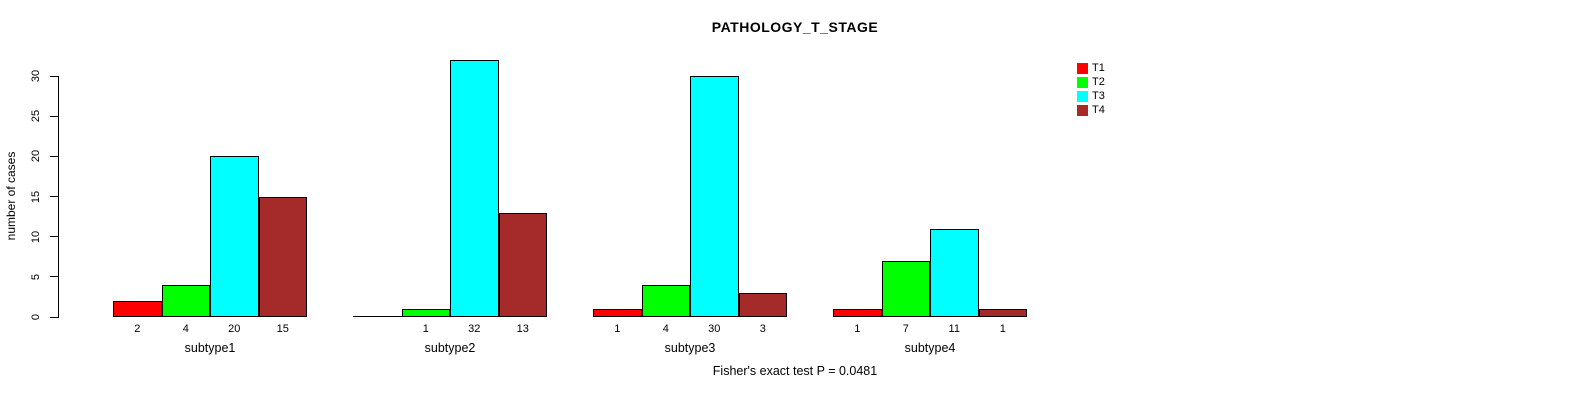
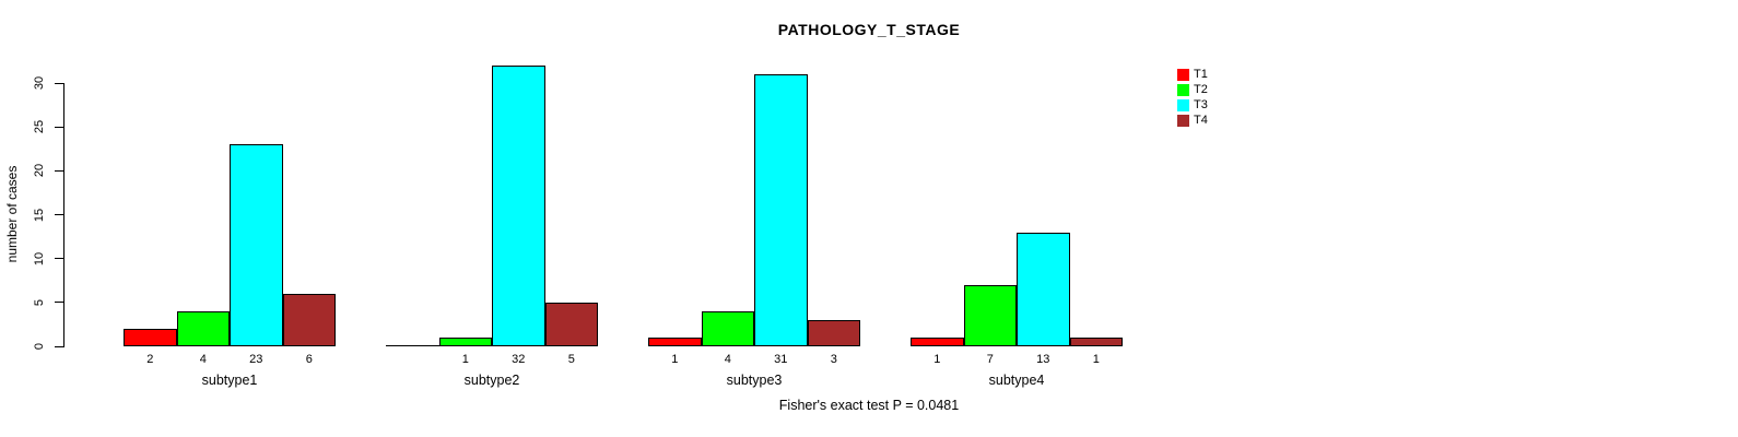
T3/subtype1: 20 -> 23
T4/subtype1: 15 -> 6
T4/subtype2: 13 -> 5
T3/subtype3: 30 -> 31
T3/subtype4: 11 -> 13
